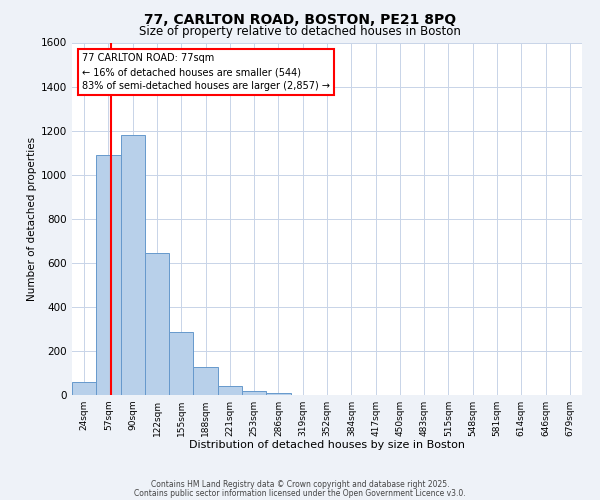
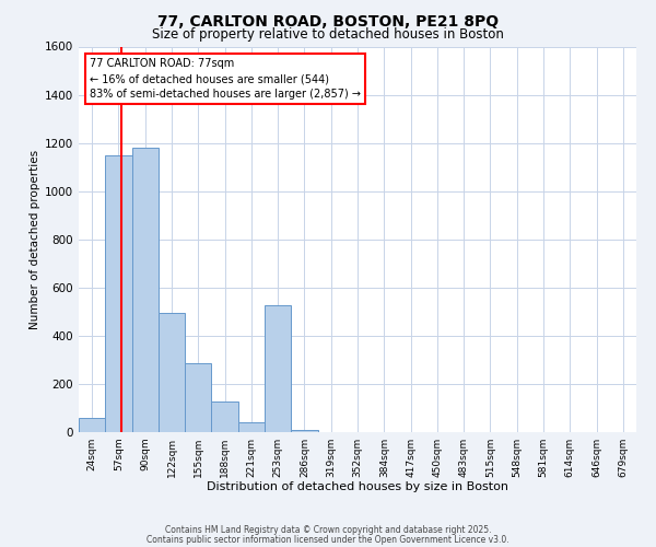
57sqm: 1090 -> 1150
122sqm: 645 -> 495
253sqm: 20 -> 525
